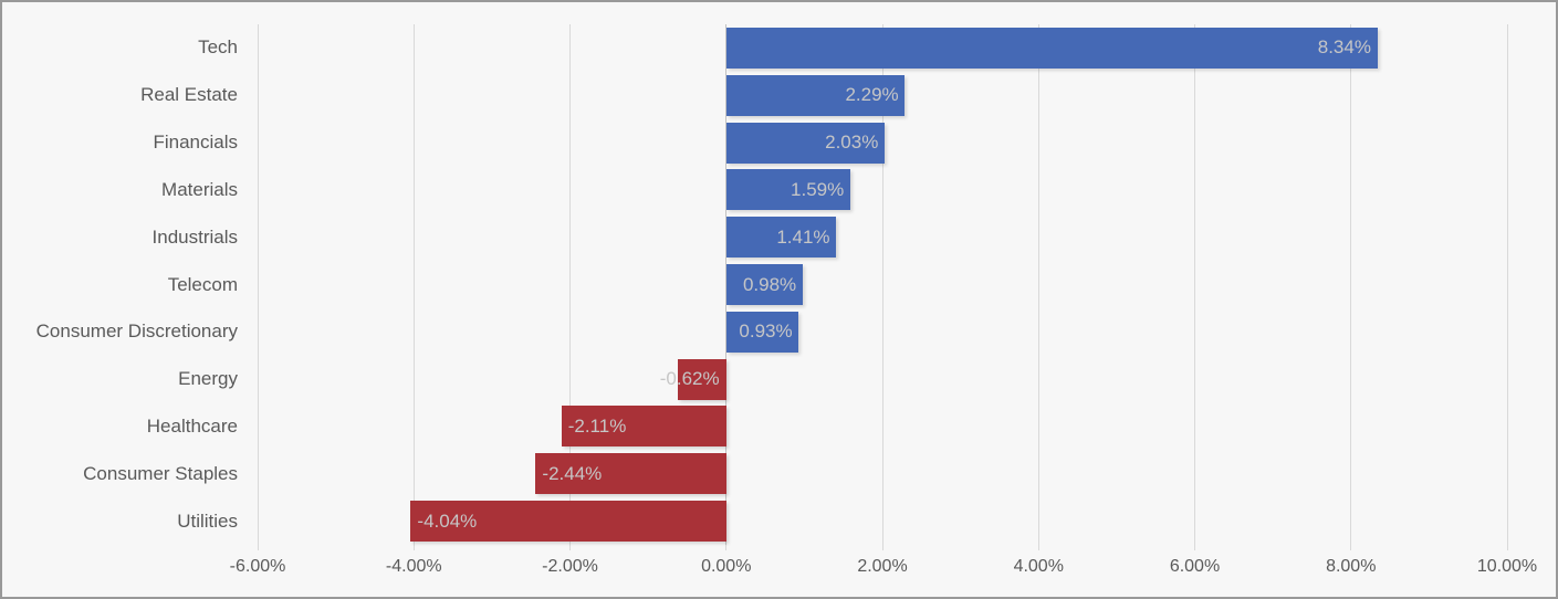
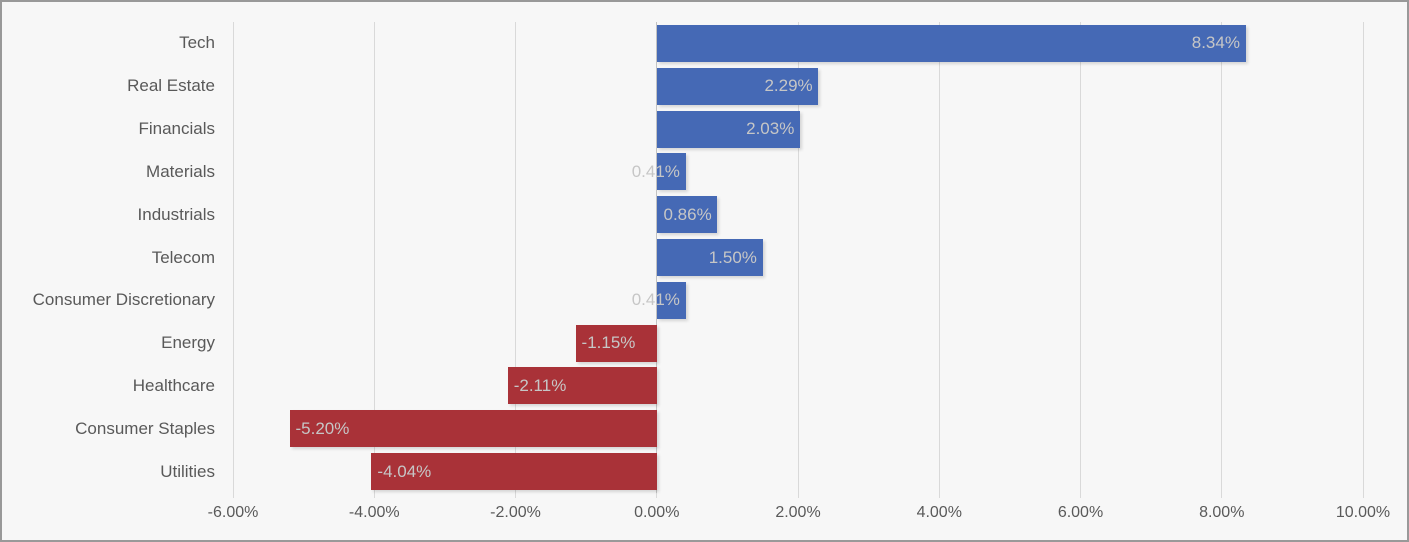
Materials: 1.59% -> 0.41%
Industrials: 1.41% -> 0.86%
Telecom: 0.98% -> 1.50%
Consumer Discretionary: 0.93% -> 0.41%
Energy: -0.62% -> -1.15%
Consumer Staples: -2.44% -> -5.20%
